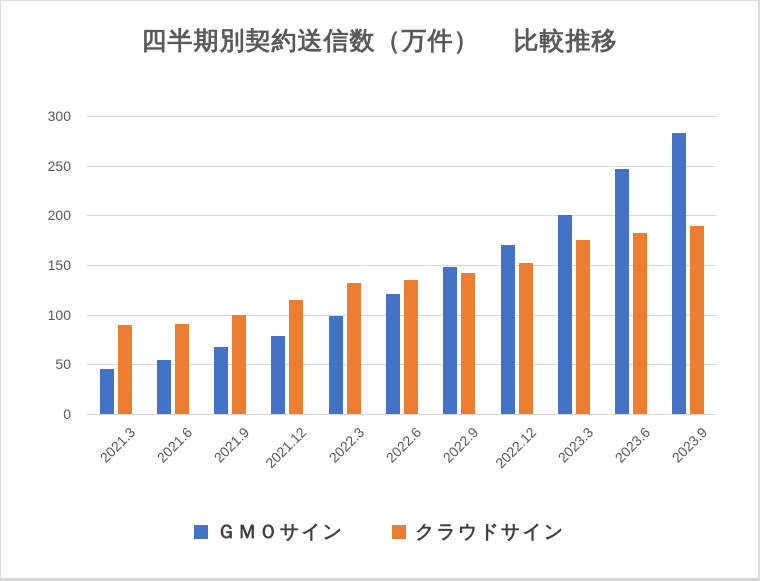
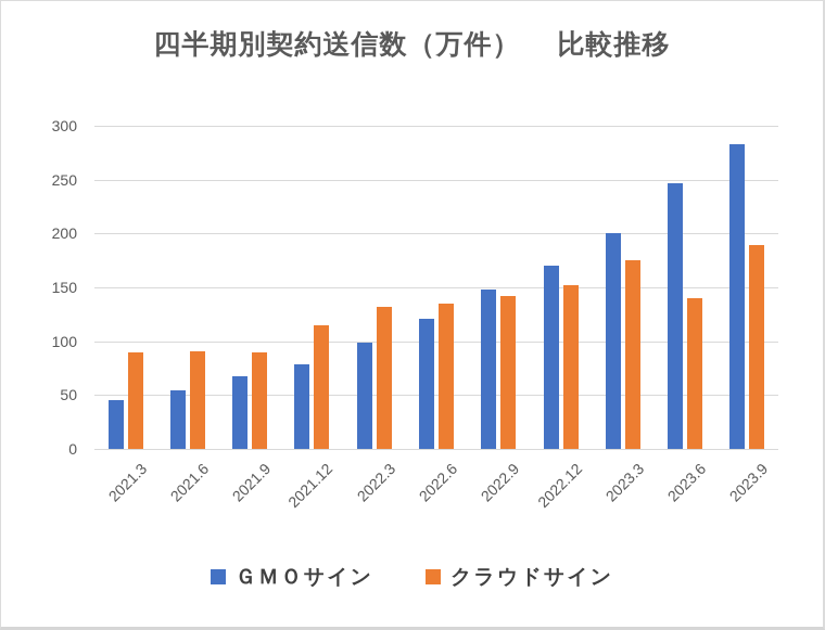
クラウドサイン/2021.9: 100 -> 90
クラウドサイン/2023.6: 180 -> 140
